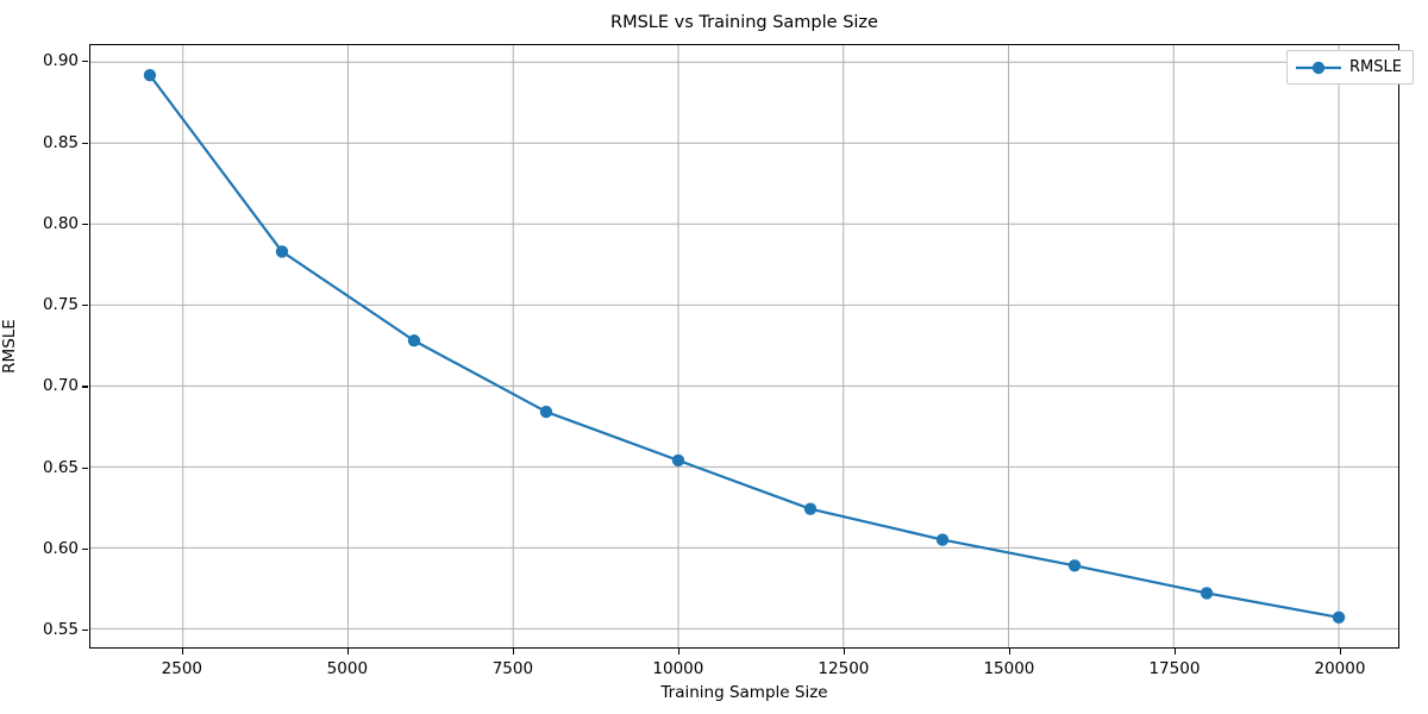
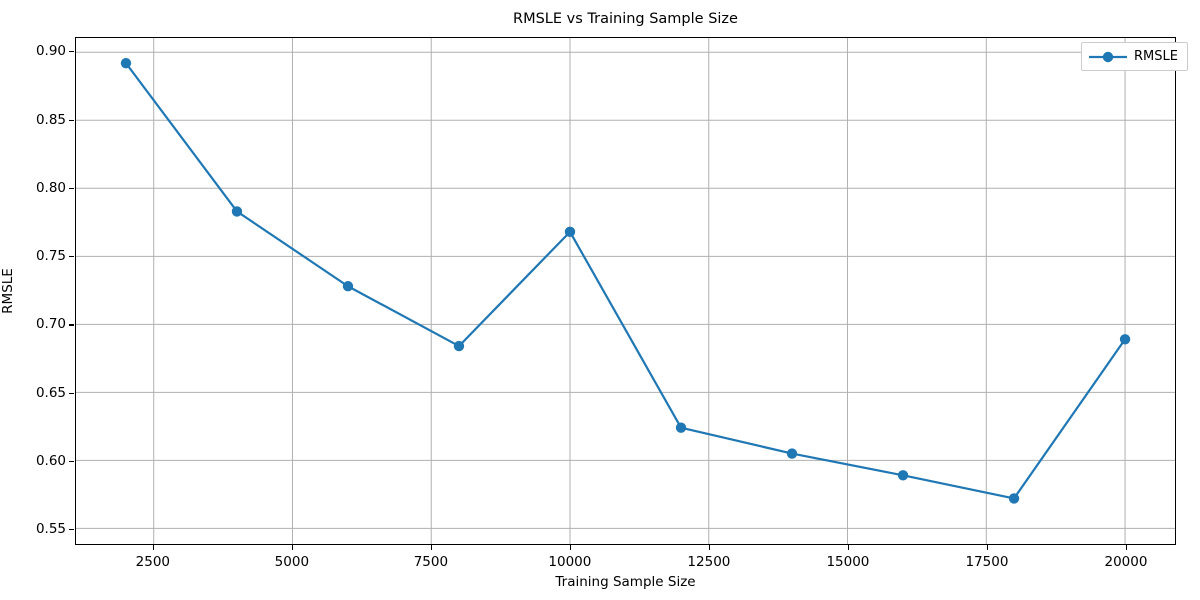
10000: 0.654 -> 0.768
20000: 0.557 -> 0.689
